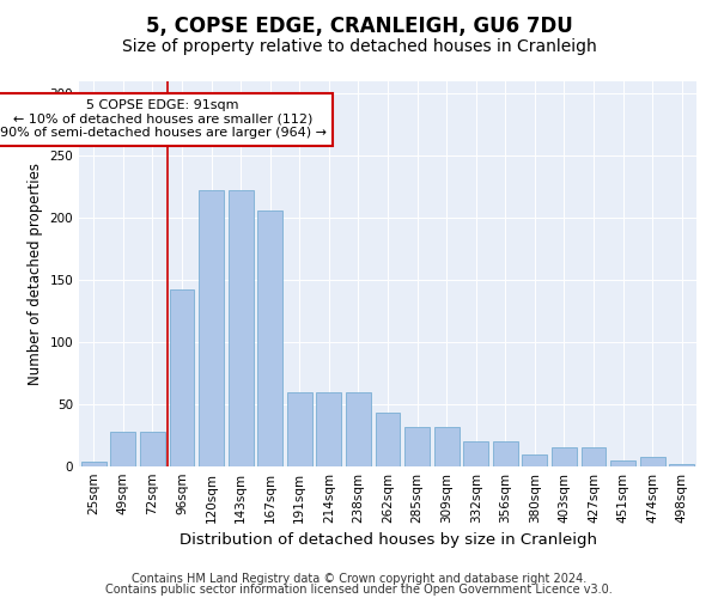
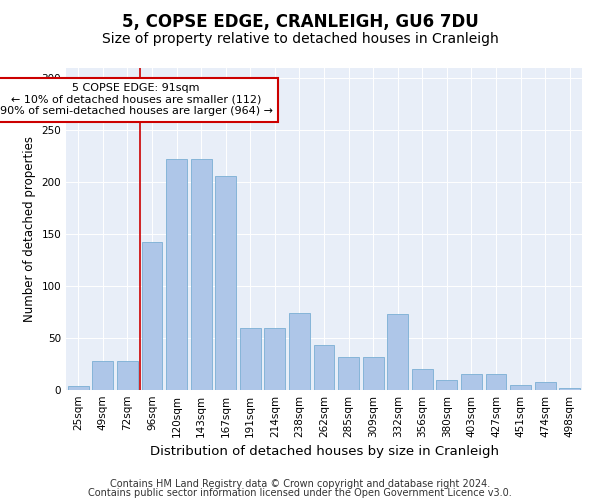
238sqm: 60 -> 74
332sqm: 20 -> 73
